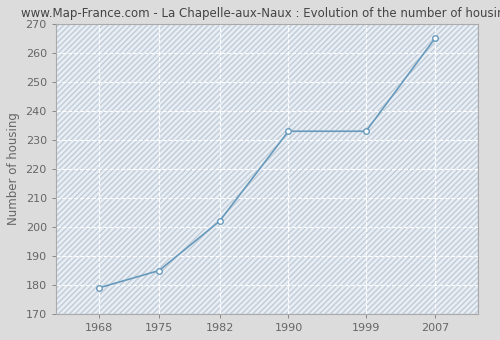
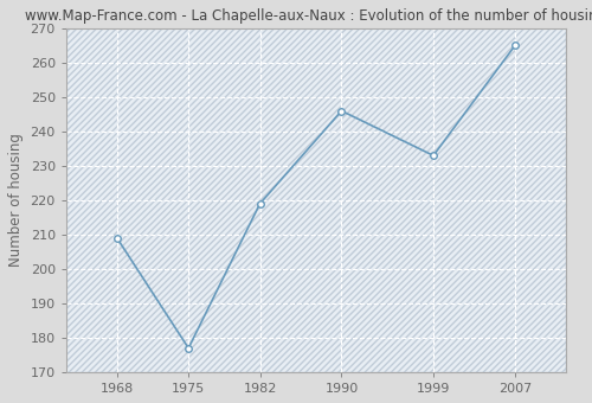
1968: 179 -> 209
1975: 185 -> 177
1982: 202 -> 219
1990: 233 -> 246
